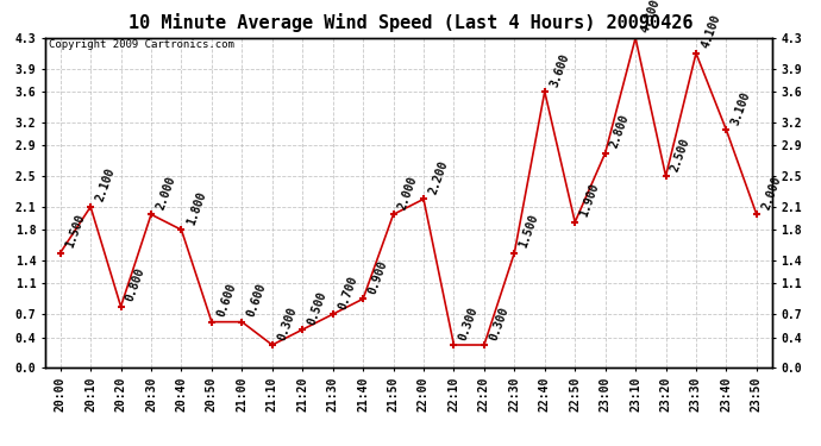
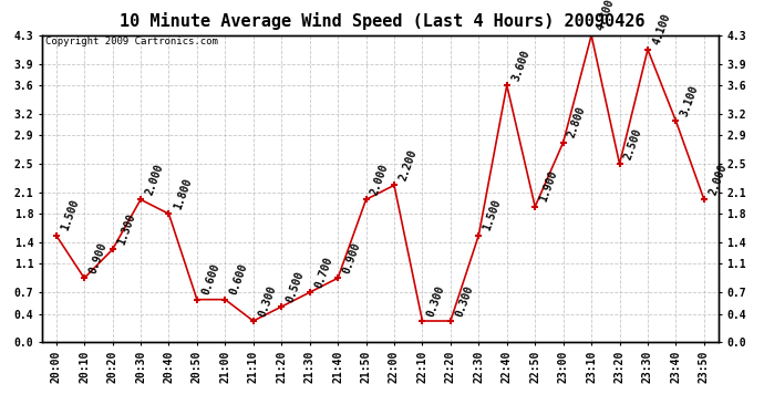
20:10: 2.100 -> 0.900
20:20: 0.800 -> 1.300
